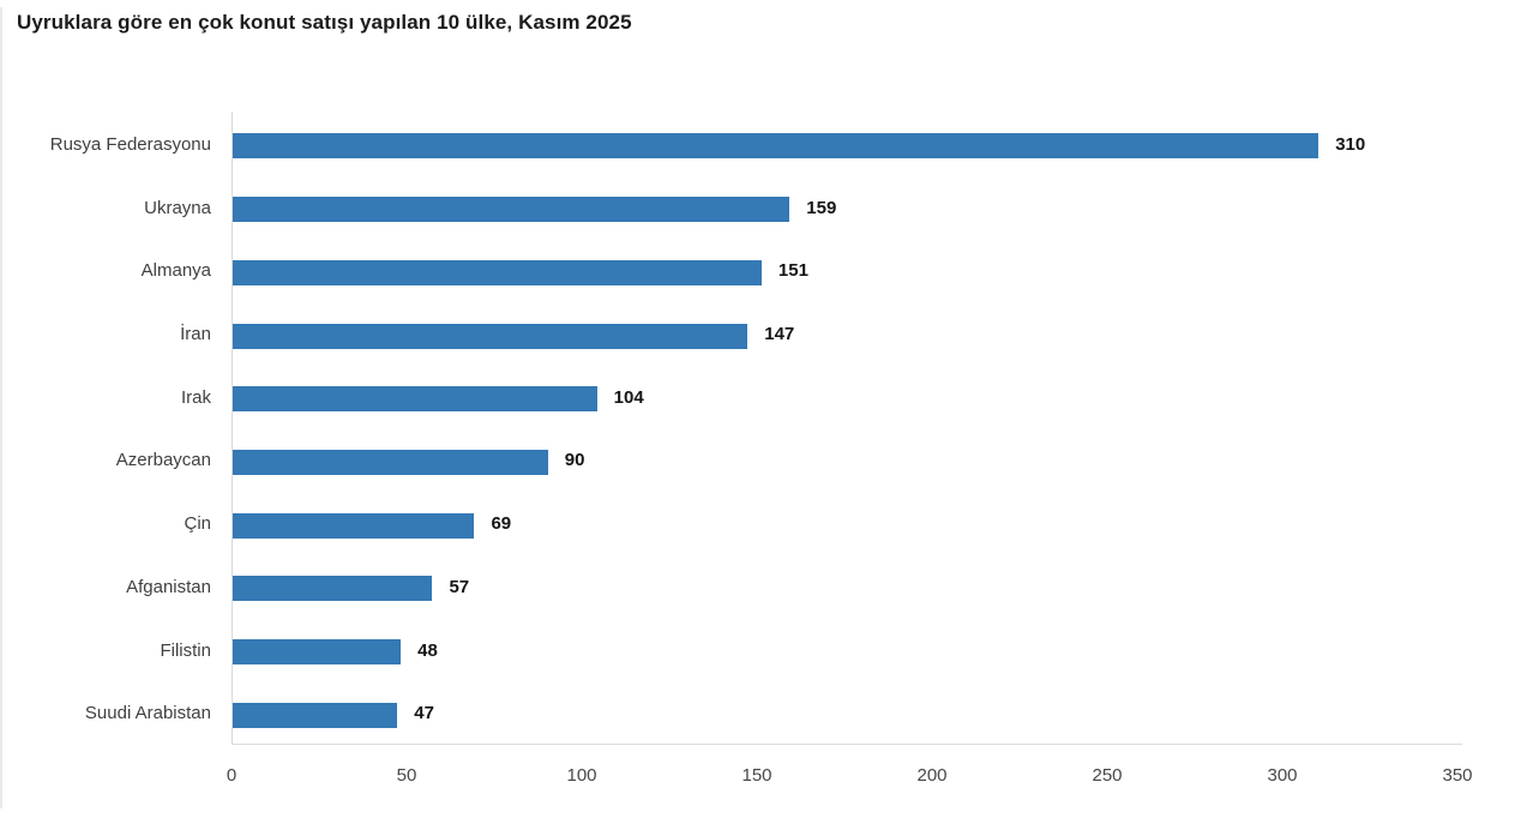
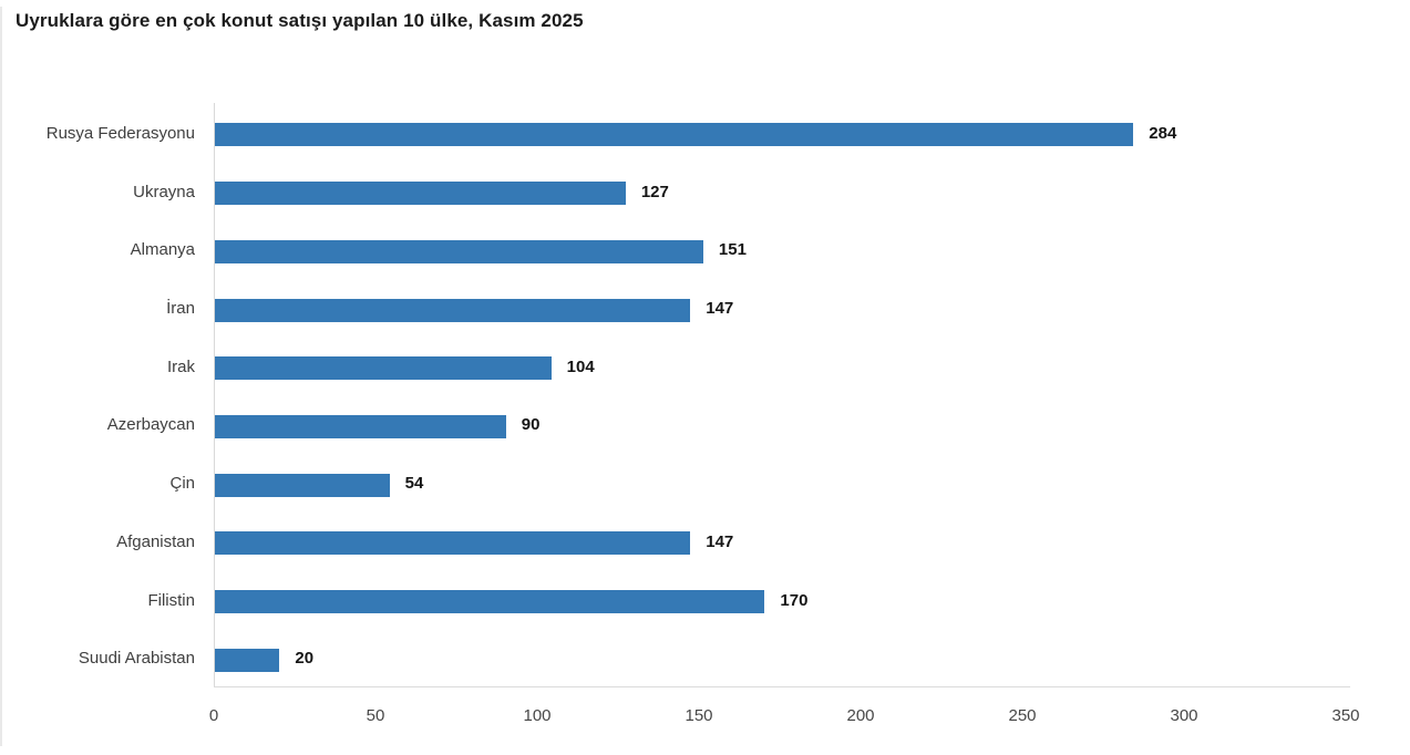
Rusya Federasyonu: 310 -> 284
Ukrayna: 159 -> 127
Çin: 69 -> 54
Afganistan: 57 -> 147
Filistin: 48 -> 170
Suudi Arabistan: 47 -> 20
